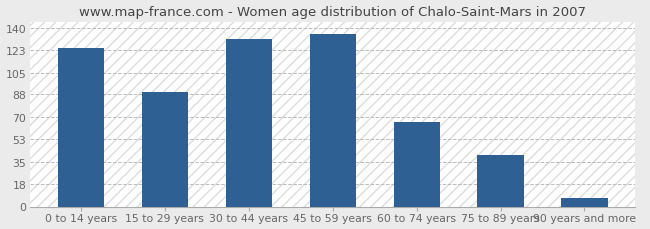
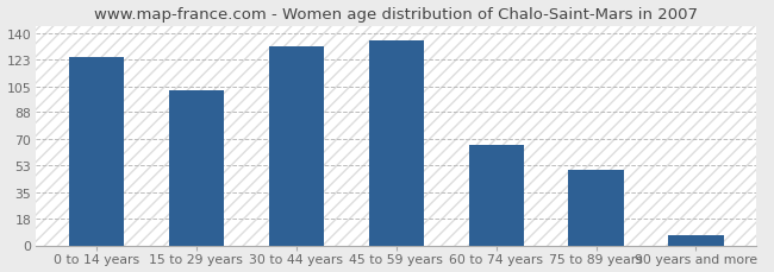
15 to 29 years: 90 -> 102
75 to 89 years: 40 -> 50
